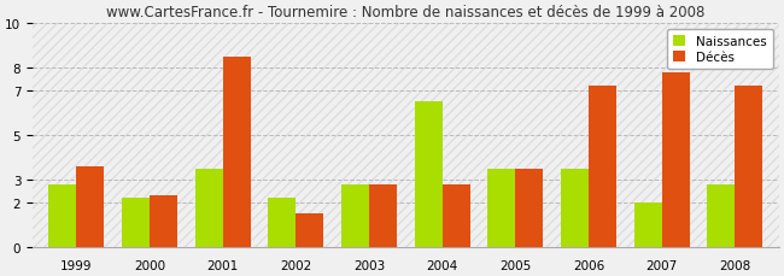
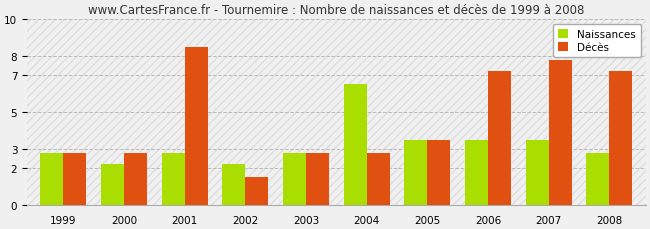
Décès/1999: 3.6 -> 2.8
Décès/2000: 2.3 -> 2.8
Naissances/2001: 3.5 -> 2.8
Naissances/2007: 2.0 -> 3.5
